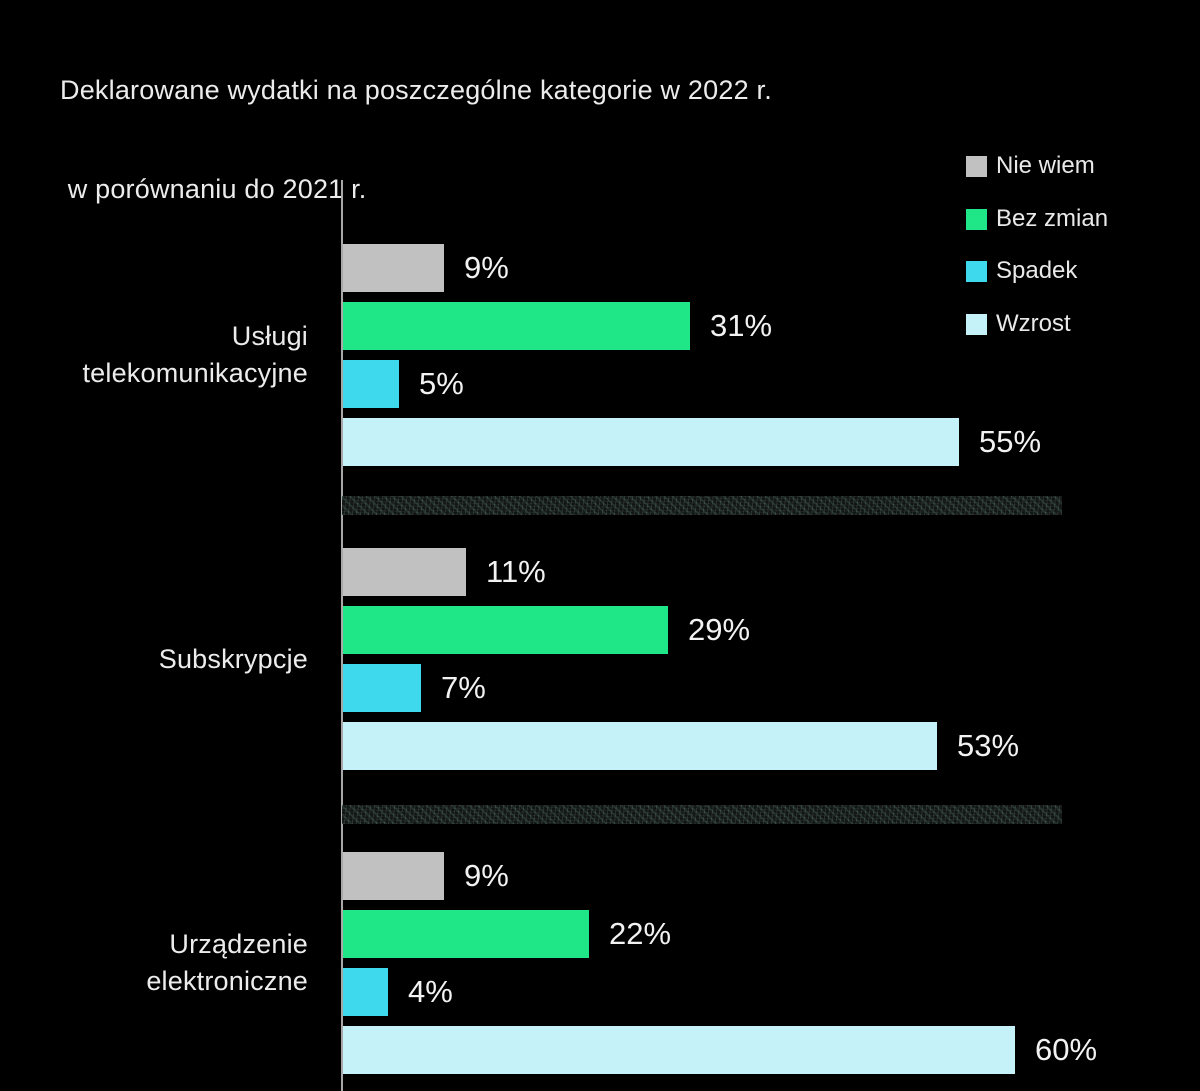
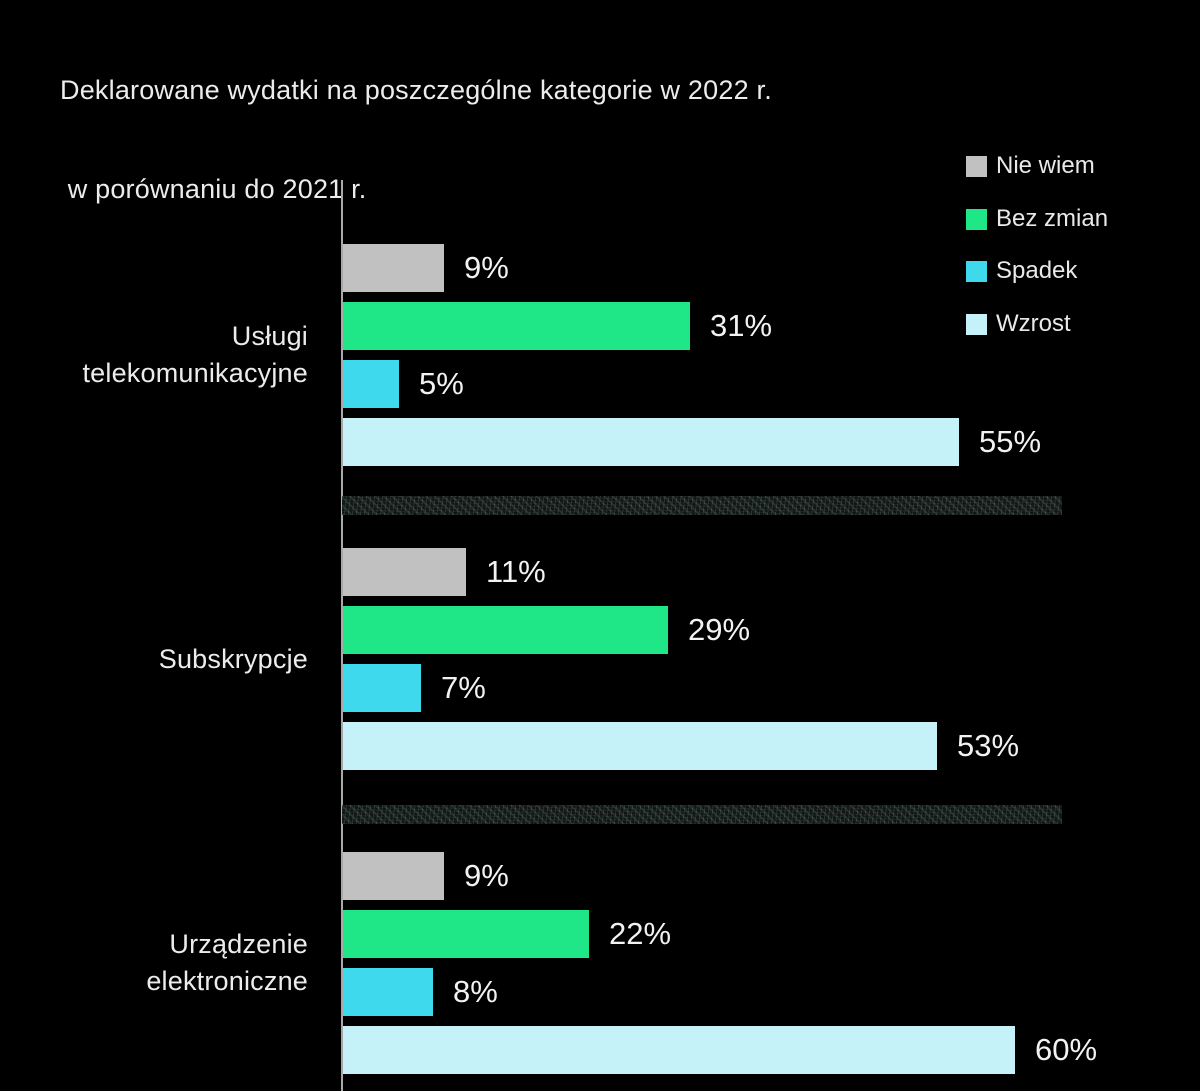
Spadek/Urządzenie elektroniczne: 4% -> 8%
